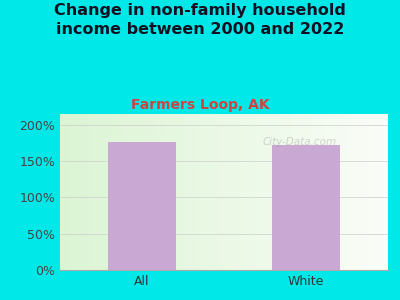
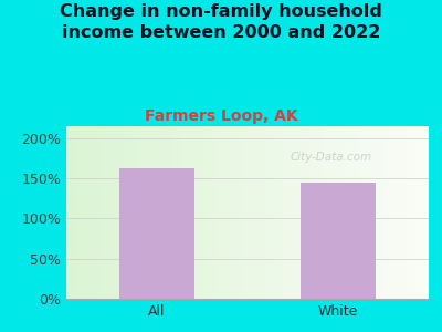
All: 176% -> 163%
White: 172% -> 145%
